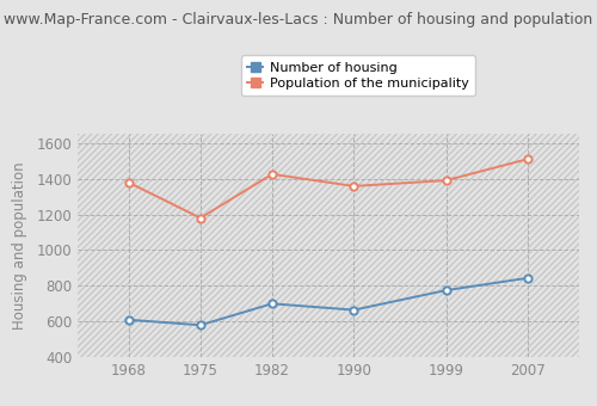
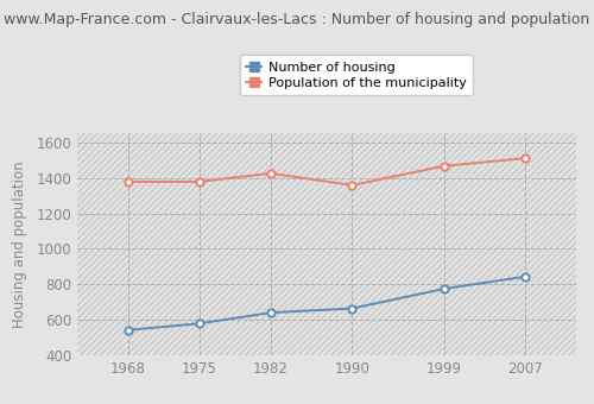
Number of housing/1968: 610 -> 540
Population of the municipality/1975: 1180 -> 1380
Number of housing/1982: 700 -> 640
Population of the municipality/1999: 1390 -> 1470
